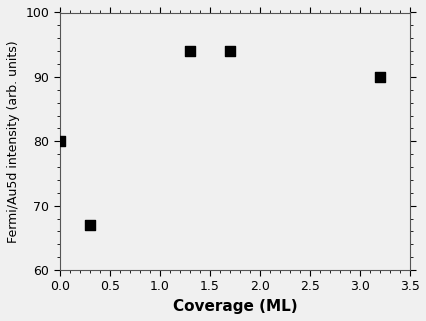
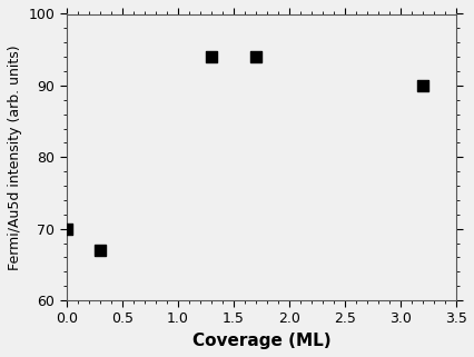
0.0: 80 -> 70
